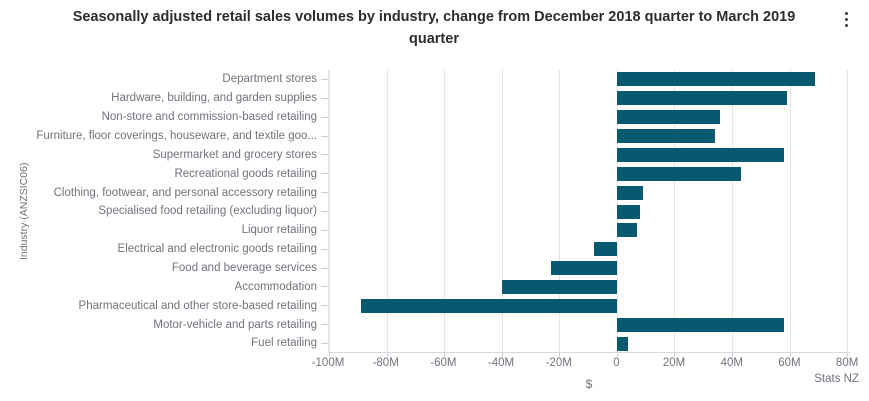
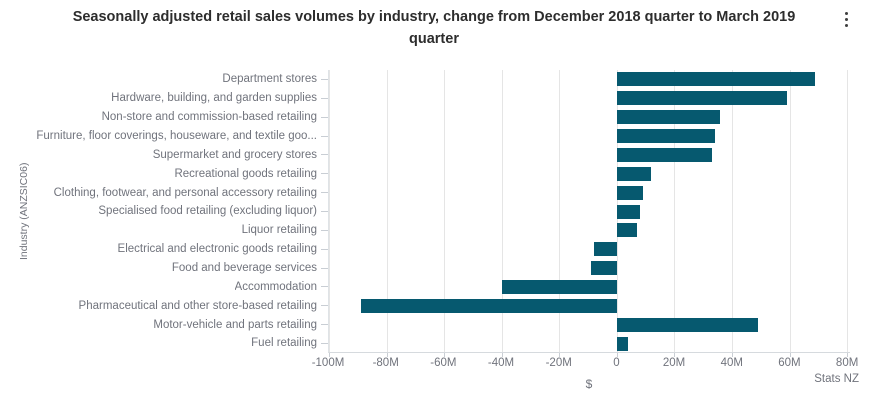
Supermarket and grocery stores: 58M -> 33M
Recreational goods retailing: 43M -> 12M
Food and beverage services: -23M -> -9M
Motor-vehicle and parts retailing: 58M -> 49M
